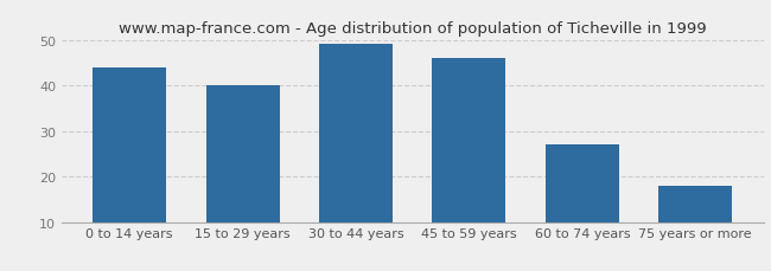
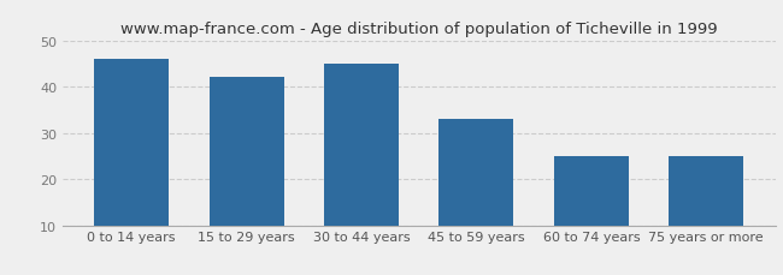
0 to 14 years: 44 -> 46
15 to 29 years: 40 -> 42
30 to 44 years: 49 -> 45
45 to 59 years: 46 -> 33
60 to 74 years: 27 -> 25
75 years or more: 18 -> 25
